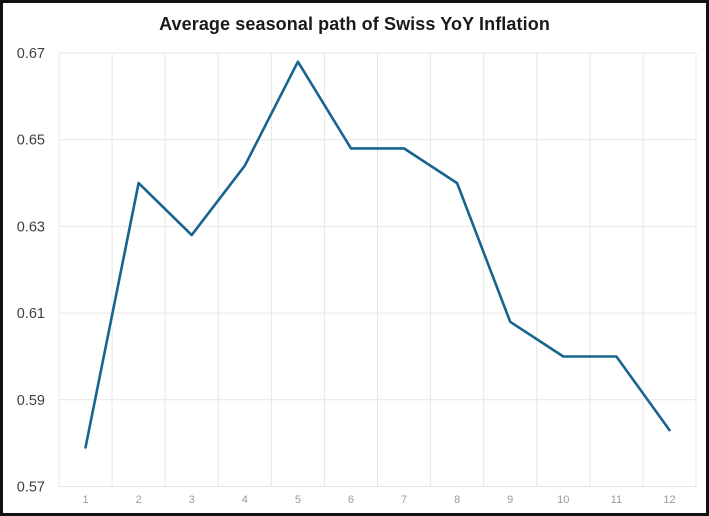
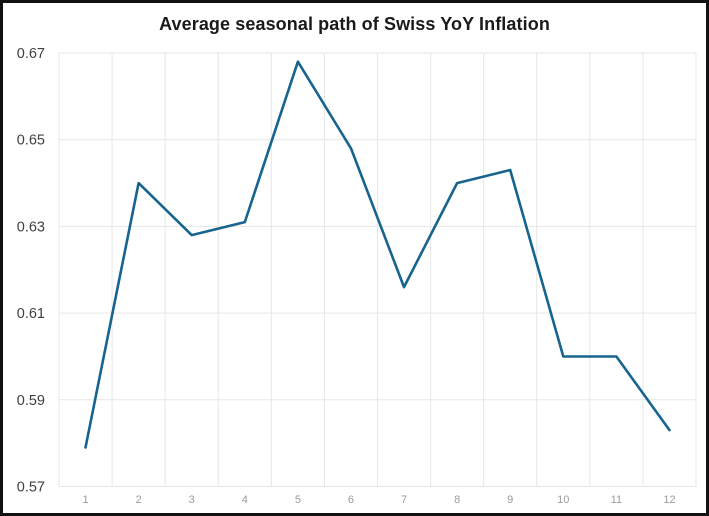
4: 0.644 -> 0.631
7: 0.648 -> 0.616
9: 0.608 -> 0.643
